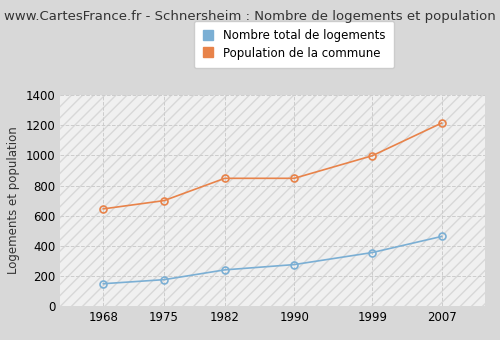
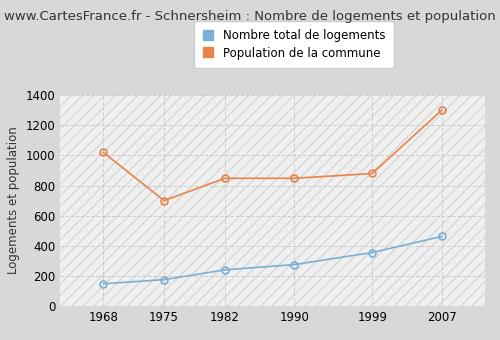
Population de la commune/1968: 640 -> 1020
Population de la commune/1999: 1000 -> 880
Population de la commune/2007: 1220 -> 1300
